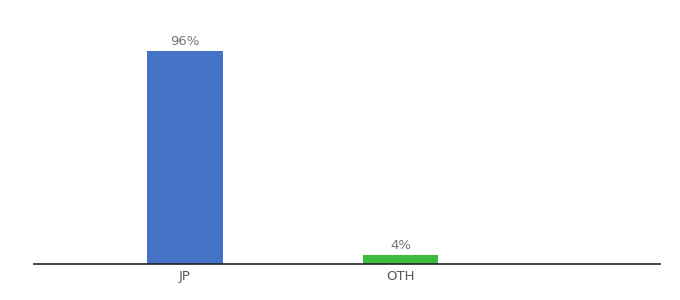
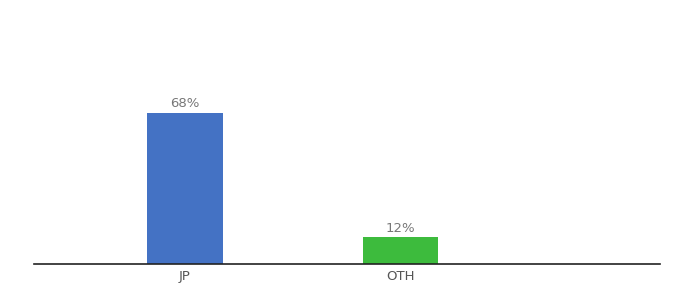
JP: 96% -> 68%
OTH: 4% -> 12%
